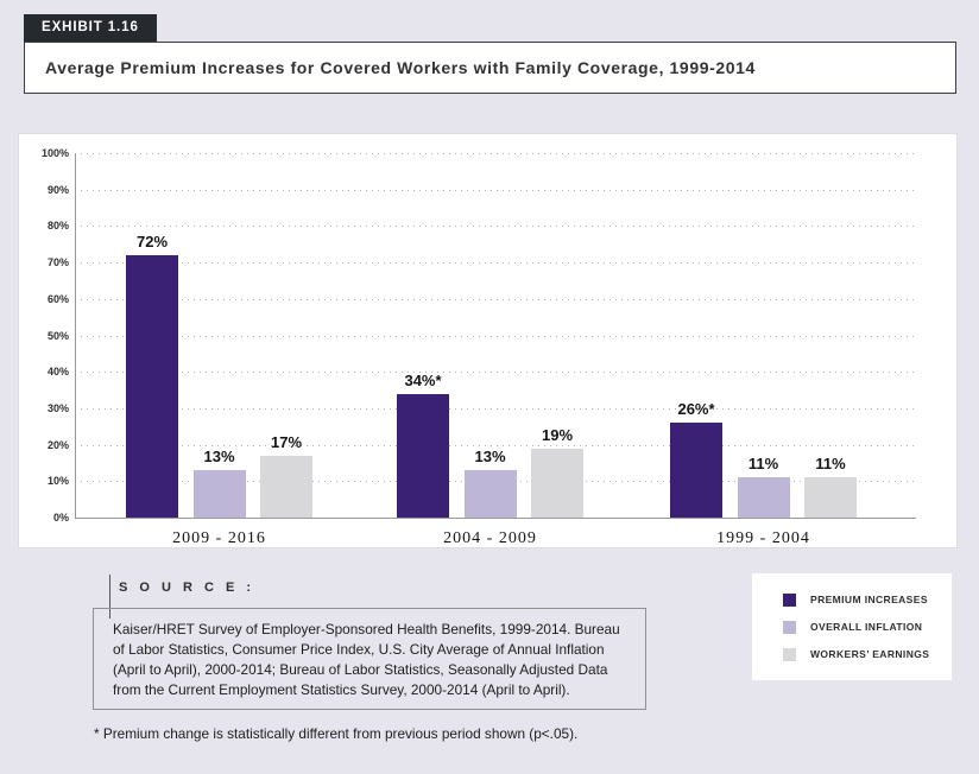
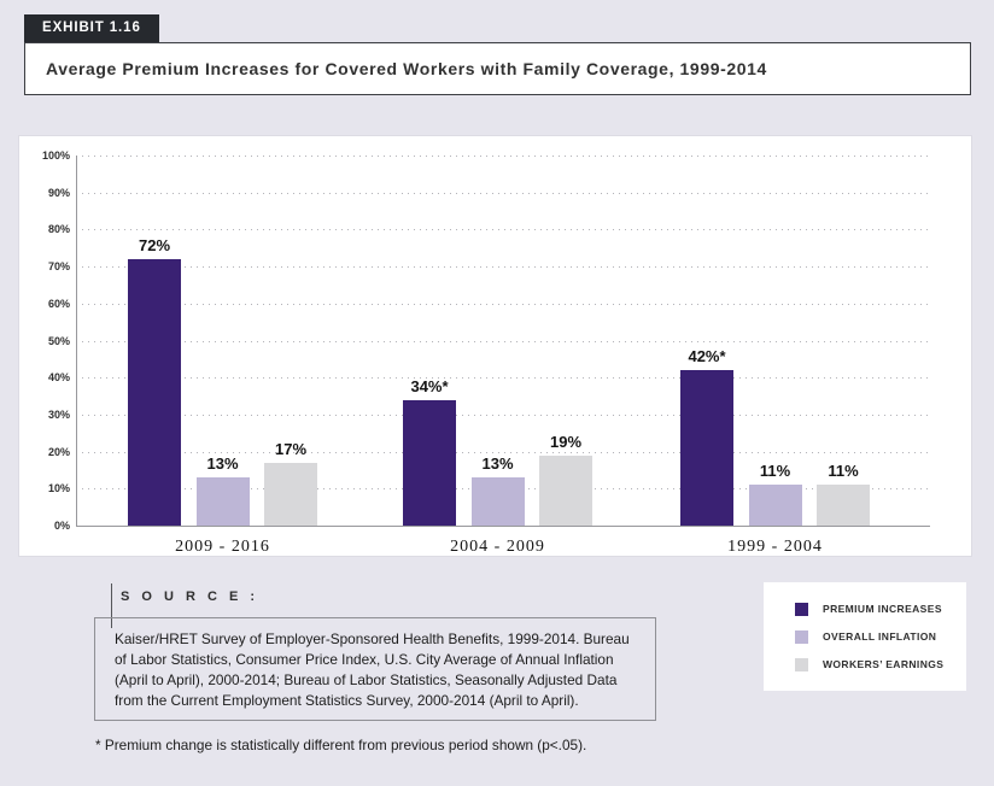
PREMIUM INCREASES/1999 - 2004: 26 -> 42
